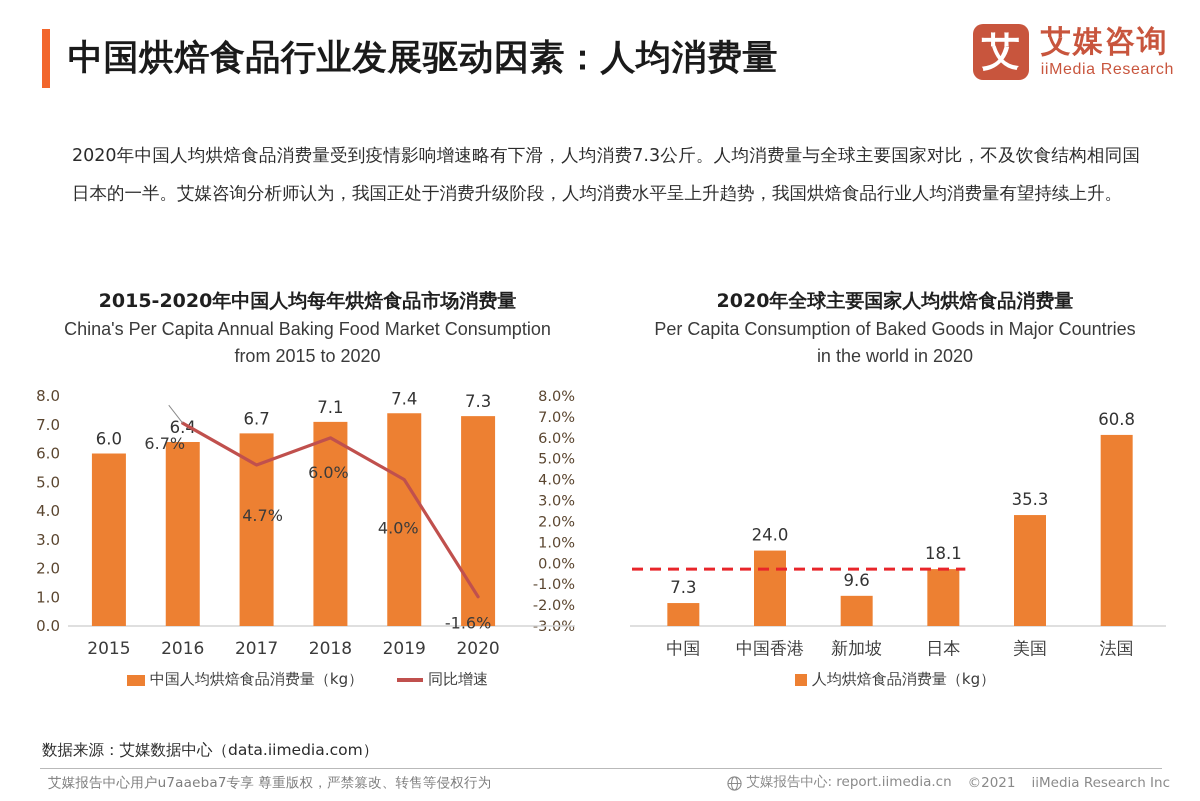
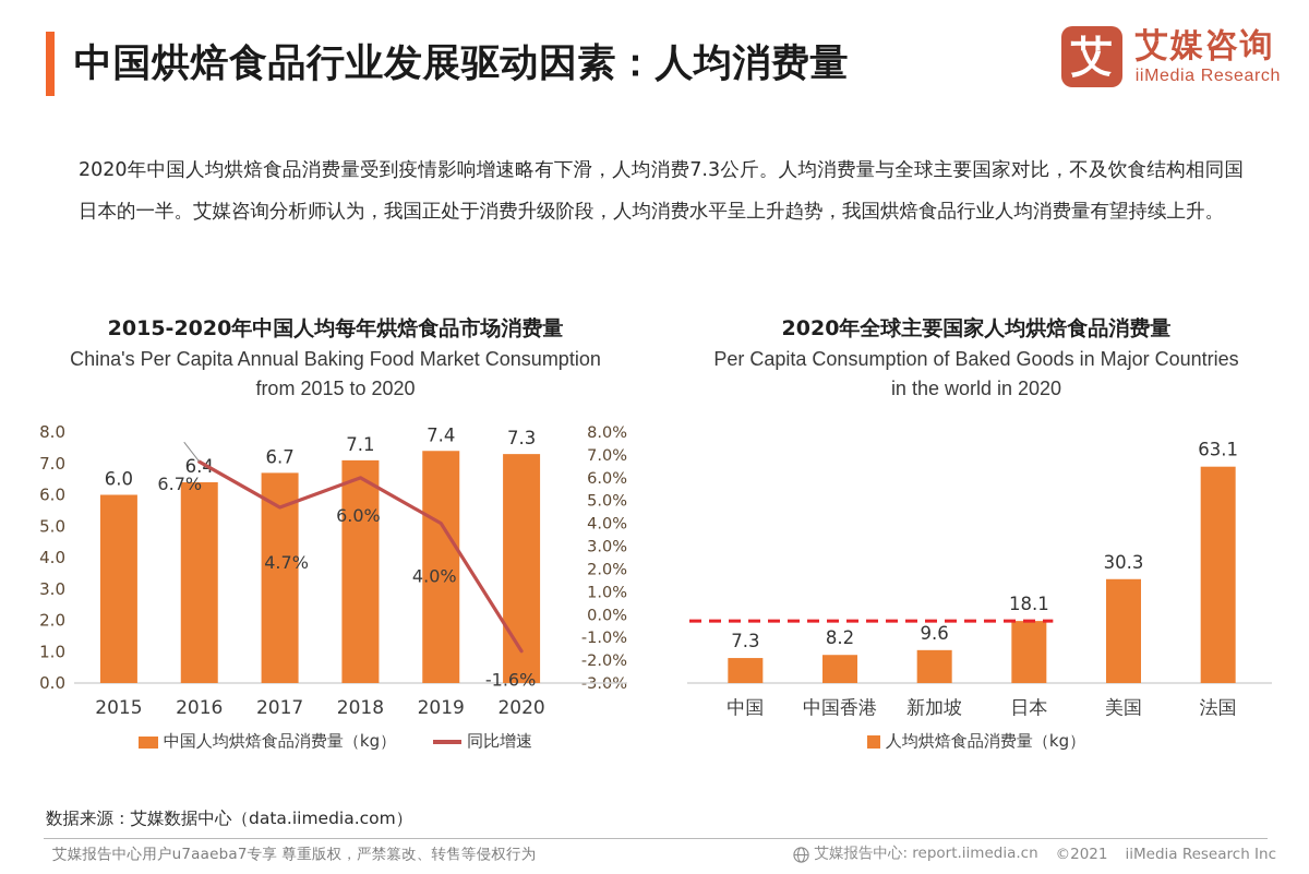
2020年全球主要国家人均烘焙食品消费量/中国香港: 24.0 -> 8.2
2020年全球主要国家人均烘焙食品消费量/美国: 35.3 -> 30.3
2020年全球主要国家人均烘焙食品消费量/法国: 60.8 -> 63.1
